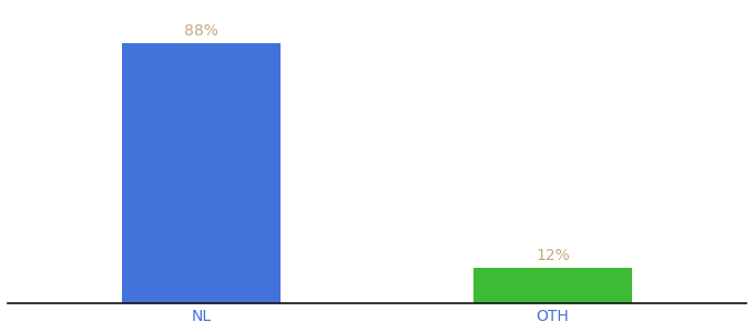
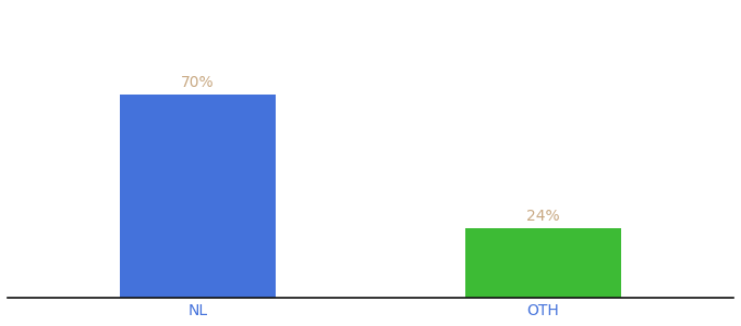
NL: 88% -> 70%
OTH: 12% -> 24%
